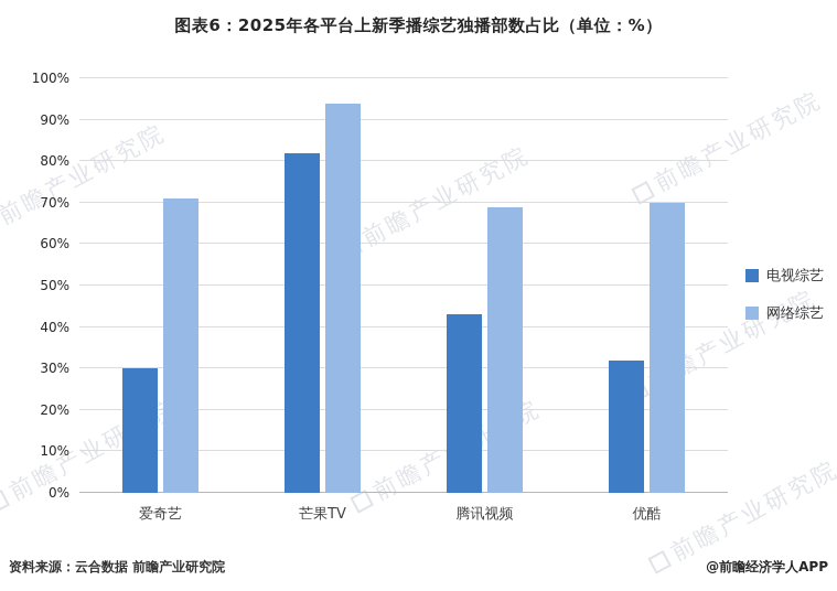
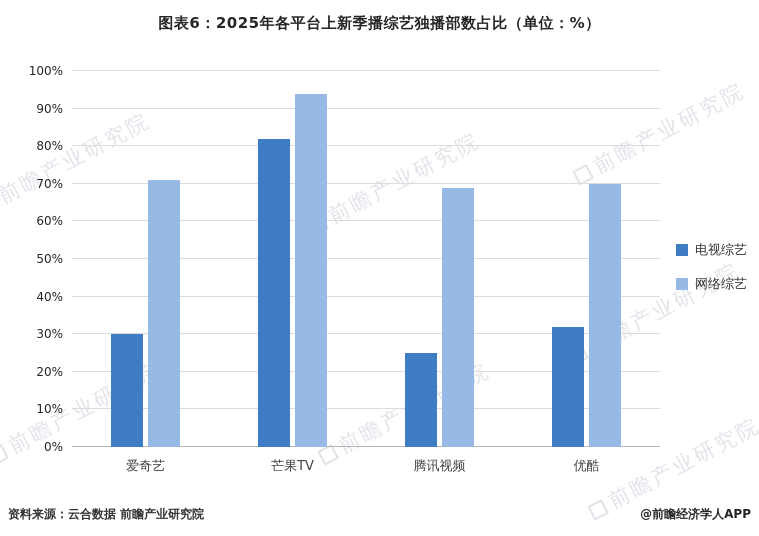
电视综艺/腾讯视频: 43% -> 25%
